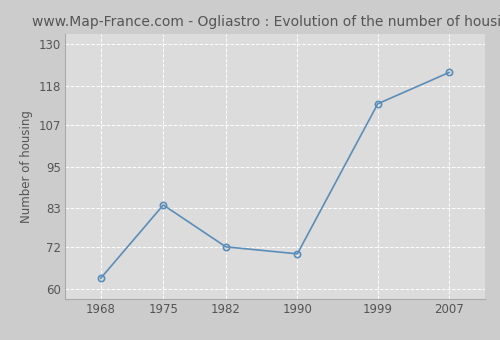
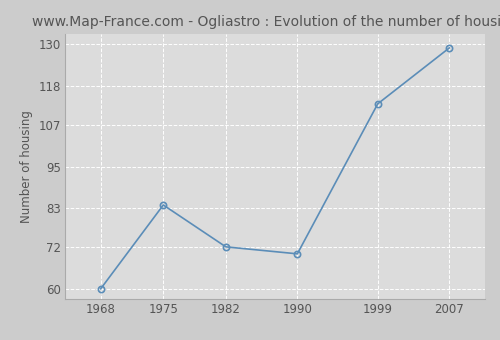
1968: 63 -> 60
2007: 122 -> 129
